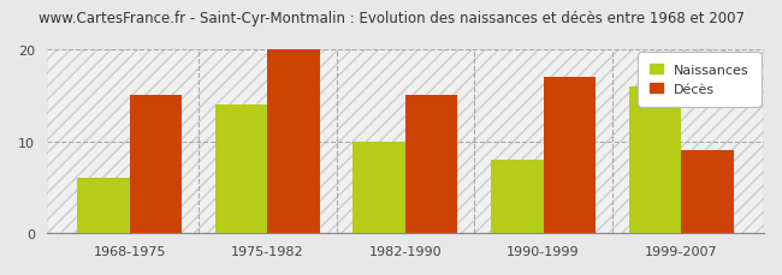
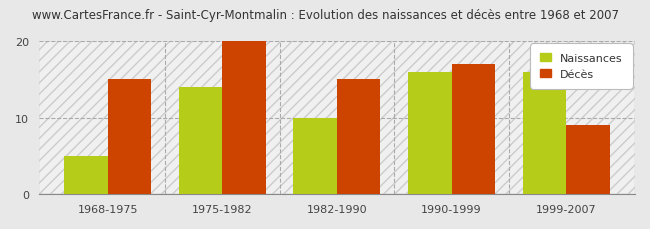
Naissances/1968-1975: 6 -> 5
Naissances/1990-1999: 8 -> 16
